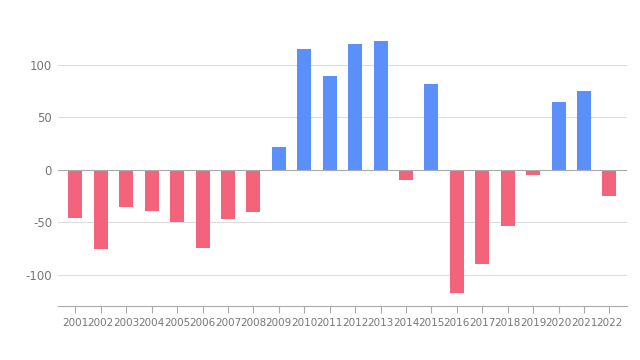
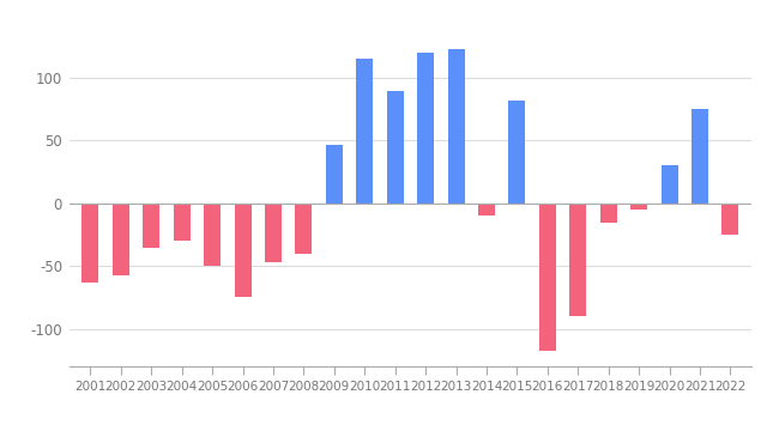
2001: -46 -> -63
2002: -76 -> -57
2004: -39 -> -30
2009: 22 -> 47
2018: -54 -> -15
2020: 65 -> 30
